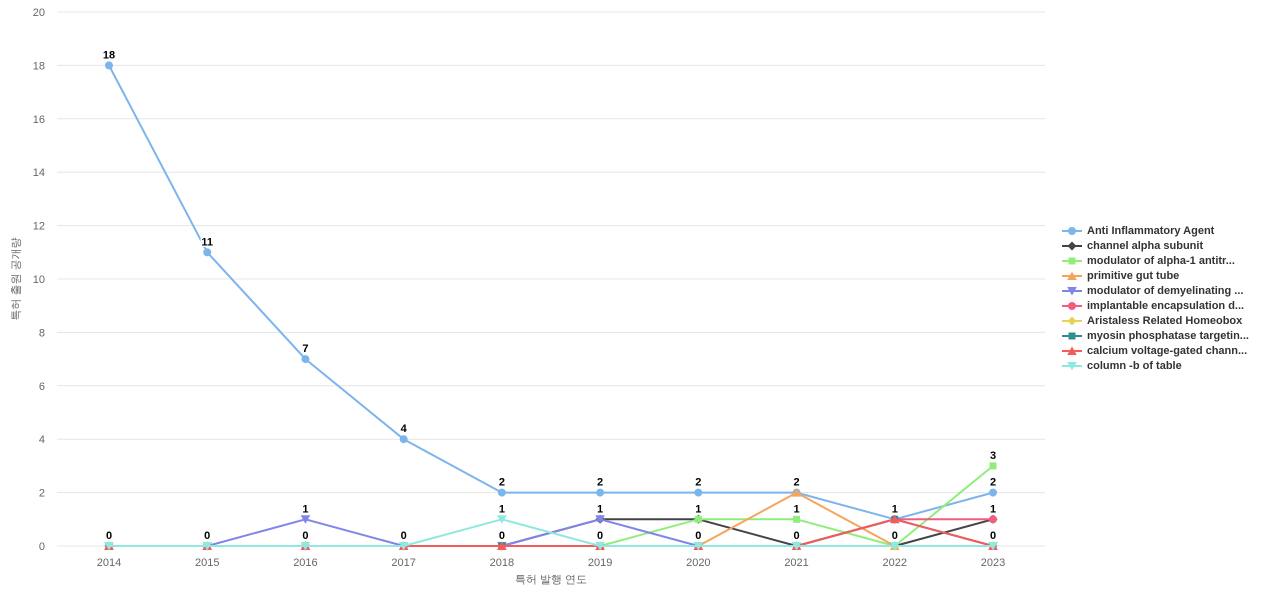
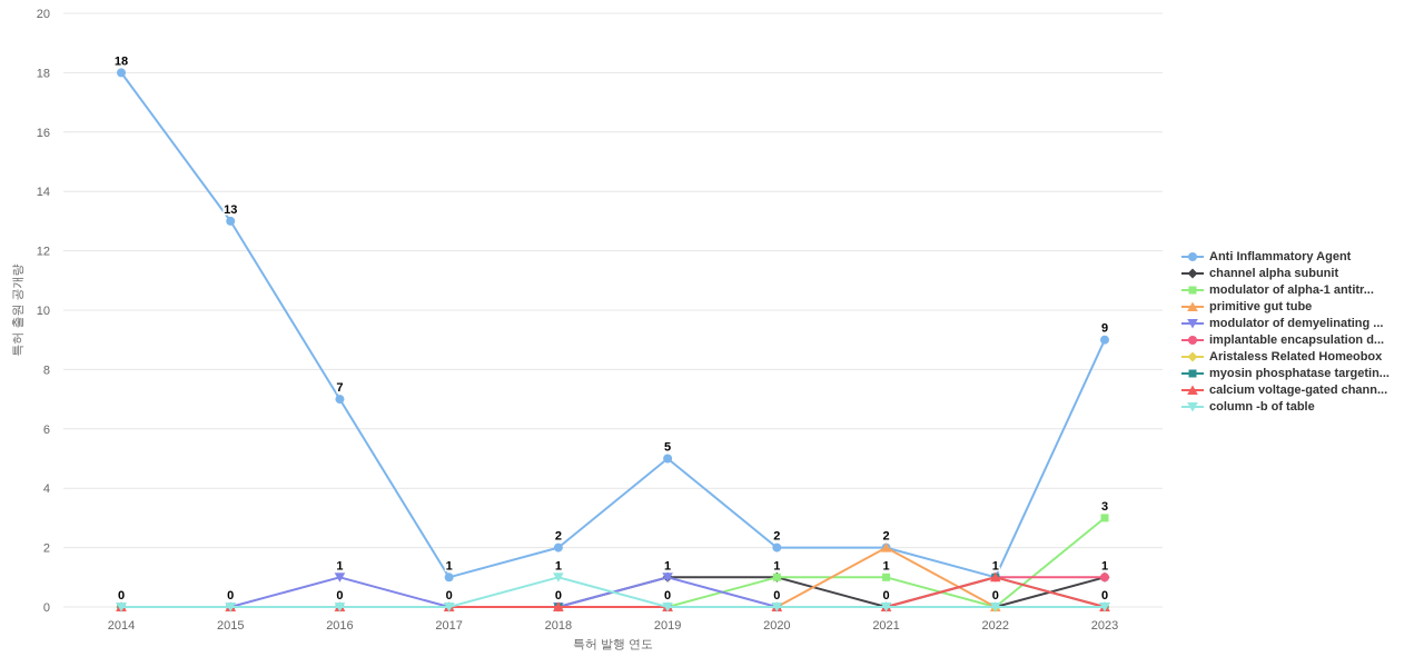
Anti Inflammatory Agent/2015: 11 -> 13
Anti Inflammatory Agent/2017: 4 -> 1
Anti Inflammatory Agent/2019: 2 -> 5
Anti Inflammatory Agent/2023: 2 -> 9
